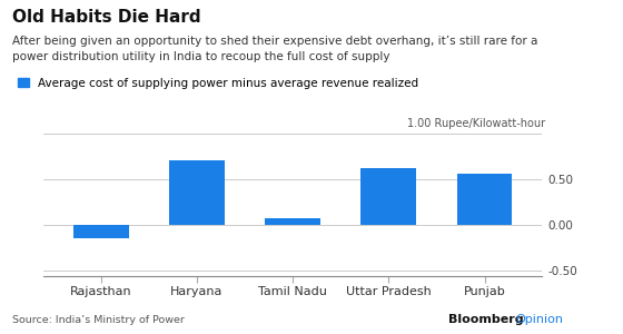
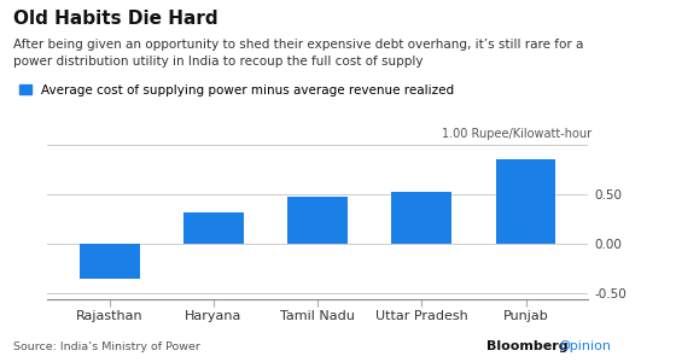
Rajasthan: -0.14 -> -0.35
Haryana: 0.70 -> 0.32
Tamil Nadu: 0.08 -> 0.47
Uttar Pradesh: 0.62 -> 0.52
Punjab: 0.56 -> 0.85
